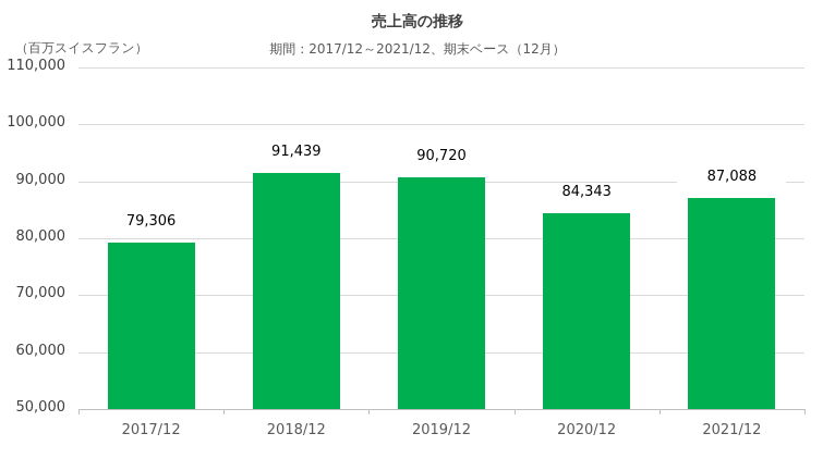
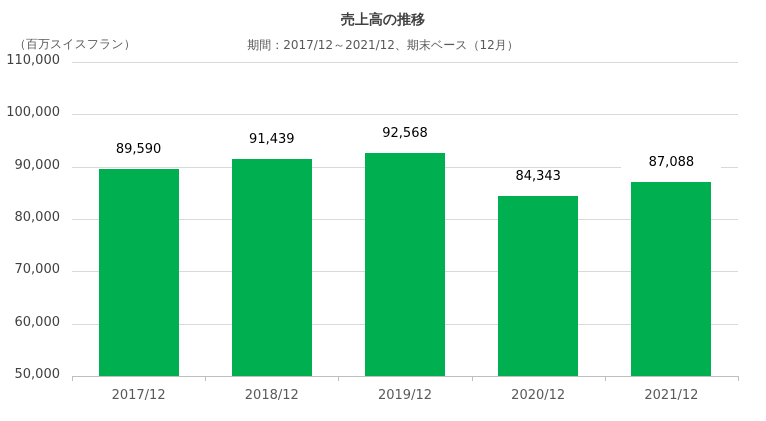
2017/12: 79,306 -> 89,590
2019/12: 90,720 -> 92,568
